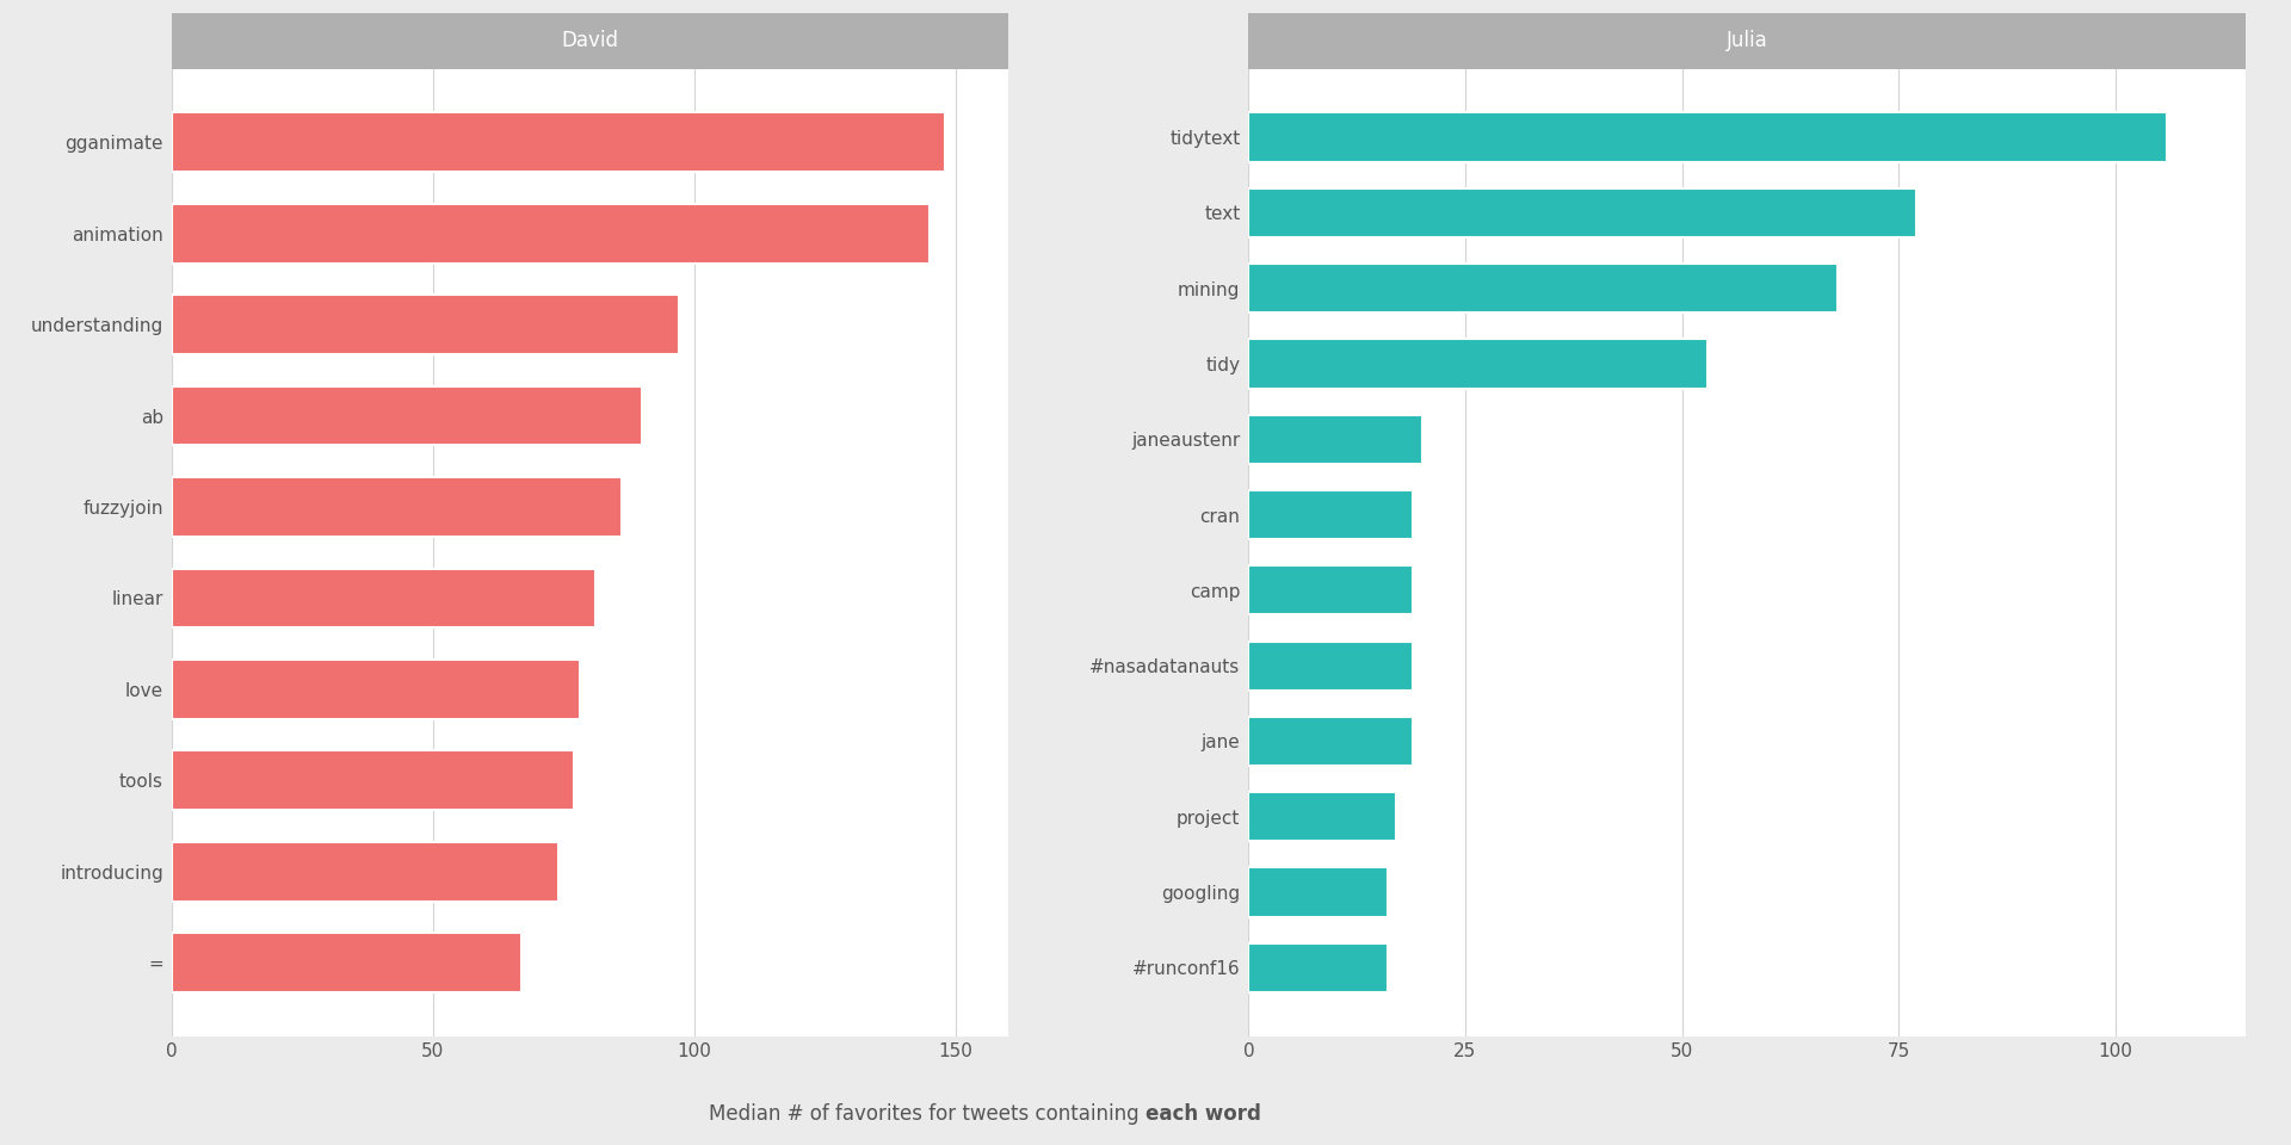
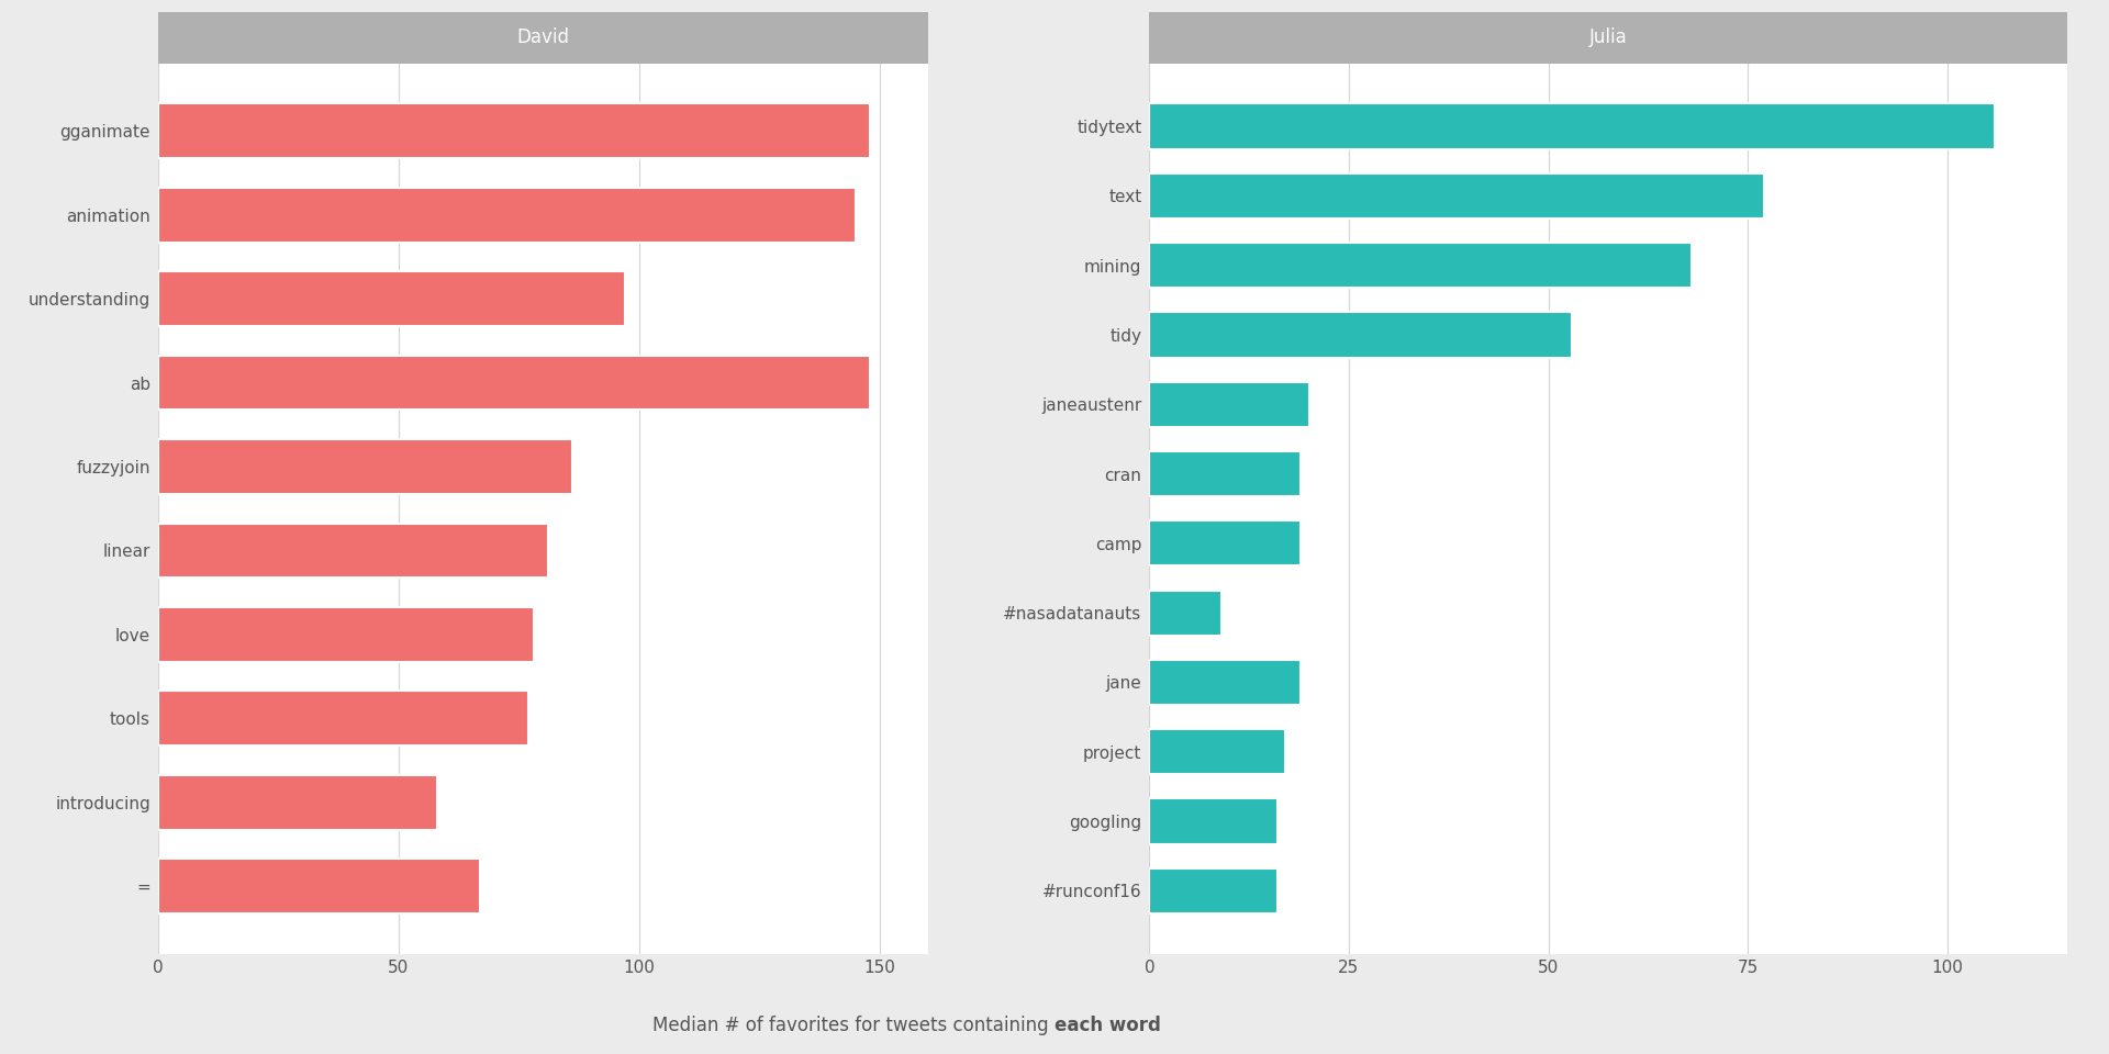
ab: 90 -> 148
introducing: 74 -> 58
#nasadatanauts: 19 -> 9
